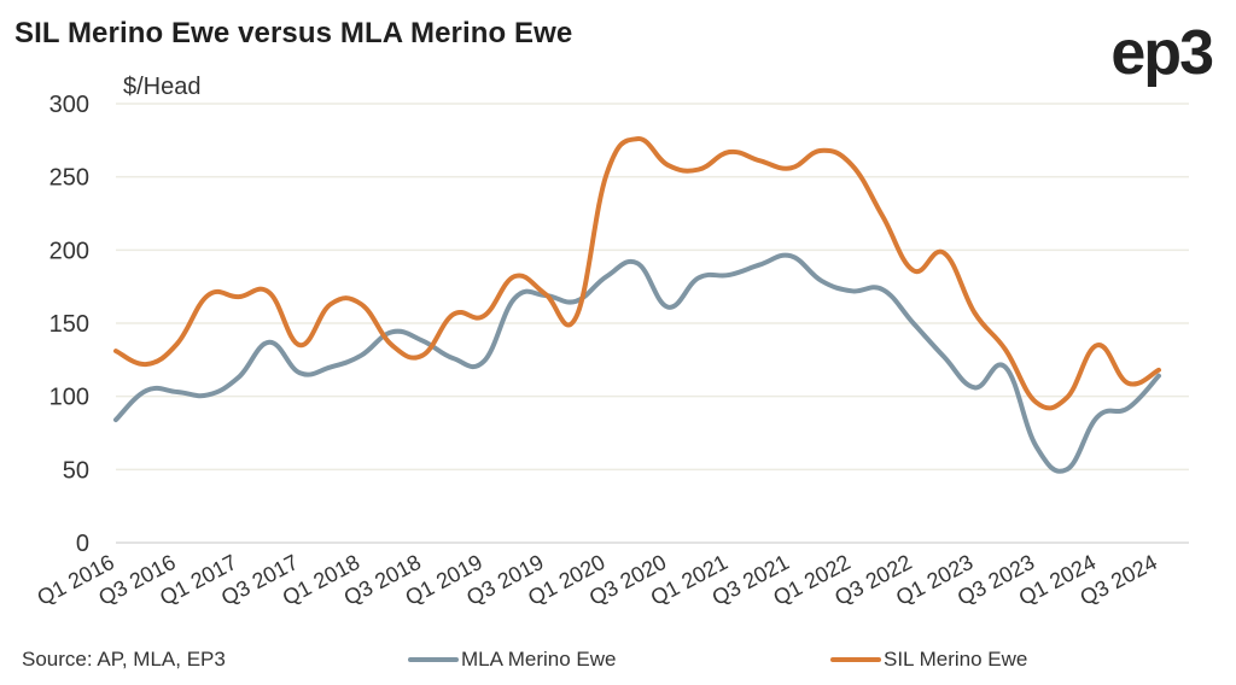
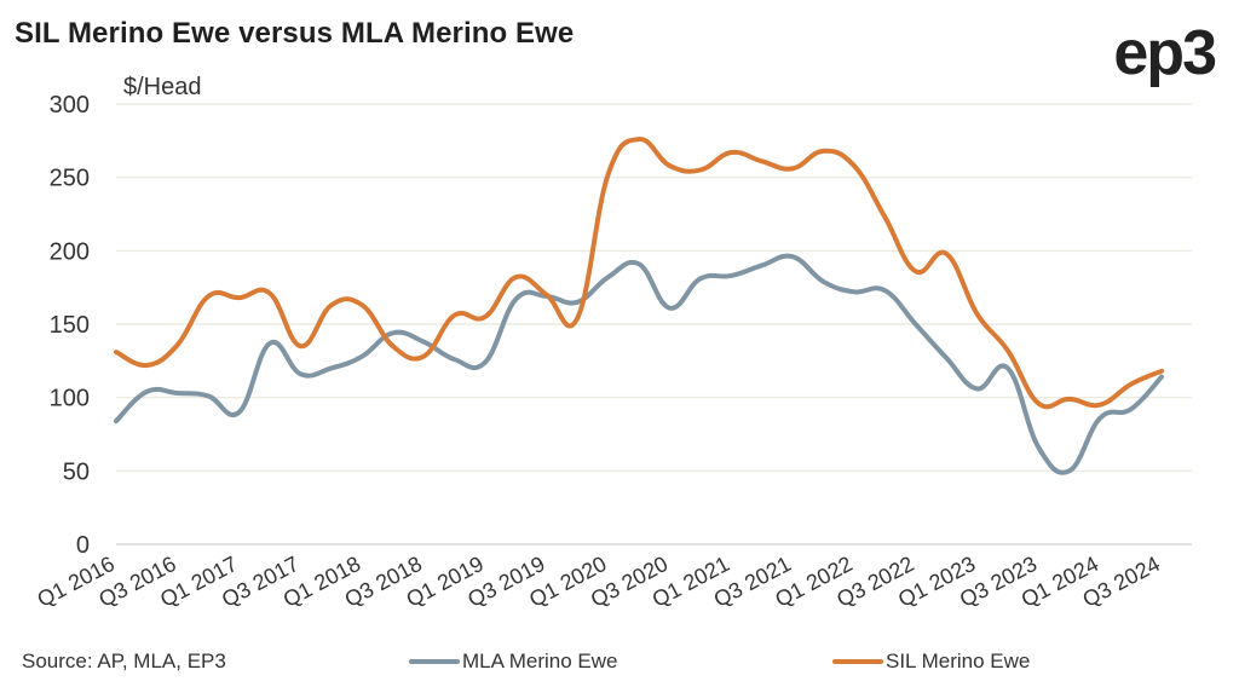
MLA Merino Ewe/Q1 2017: 113 -> 90
SIL Merino Ewe/Q1 2024: 135 -> 95
